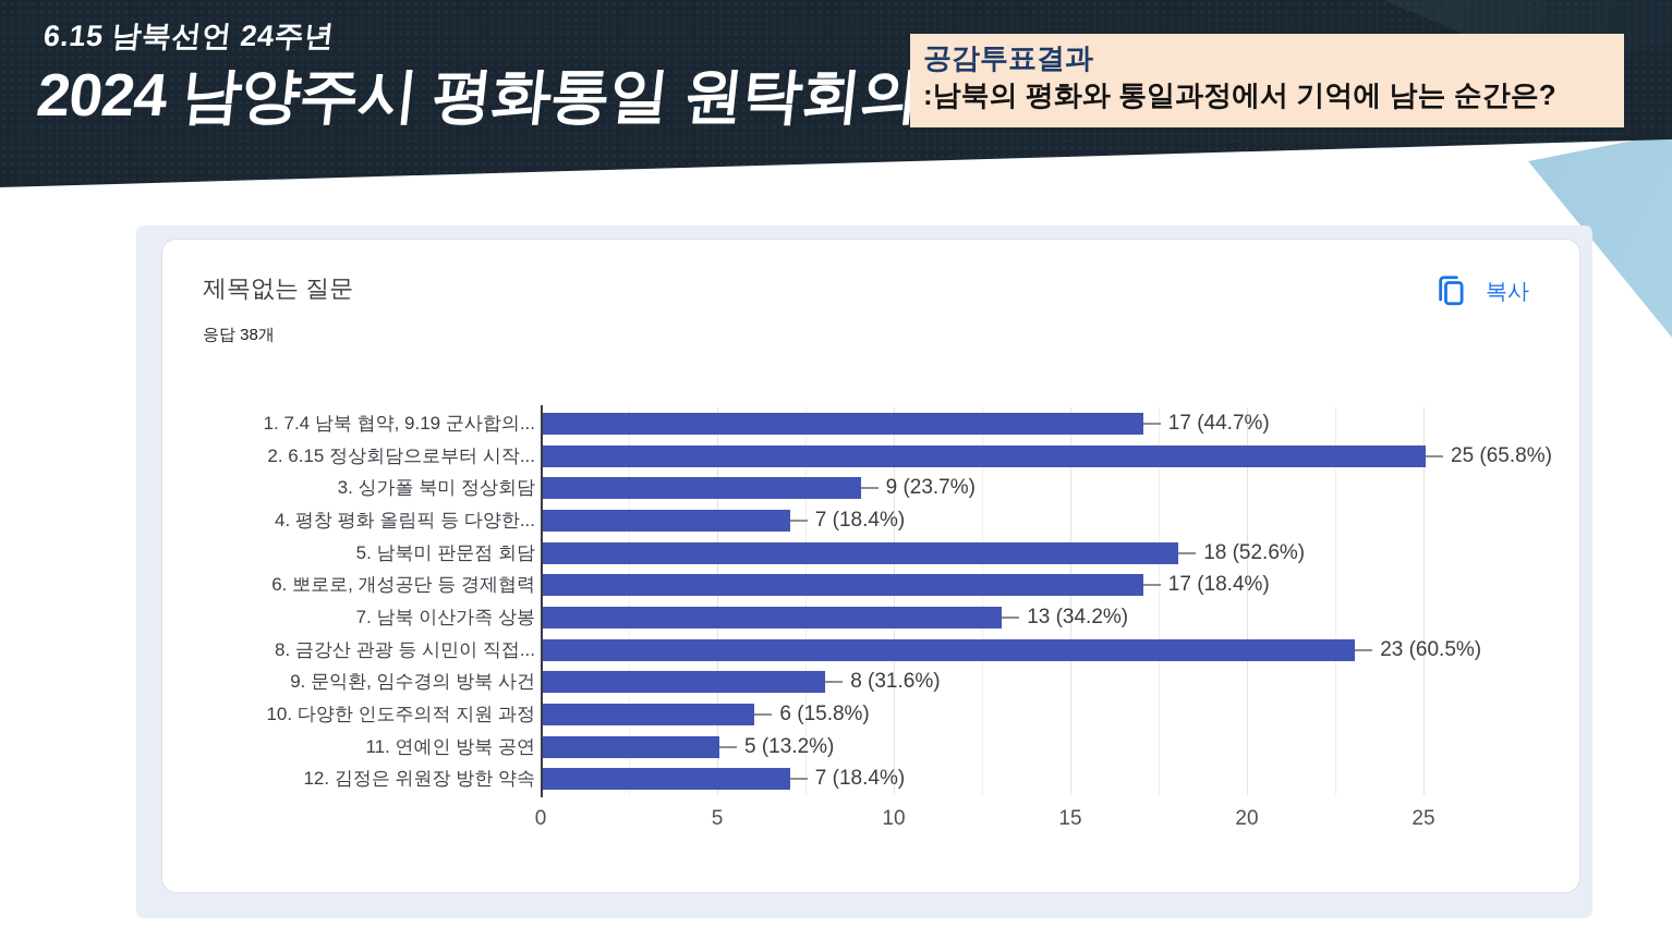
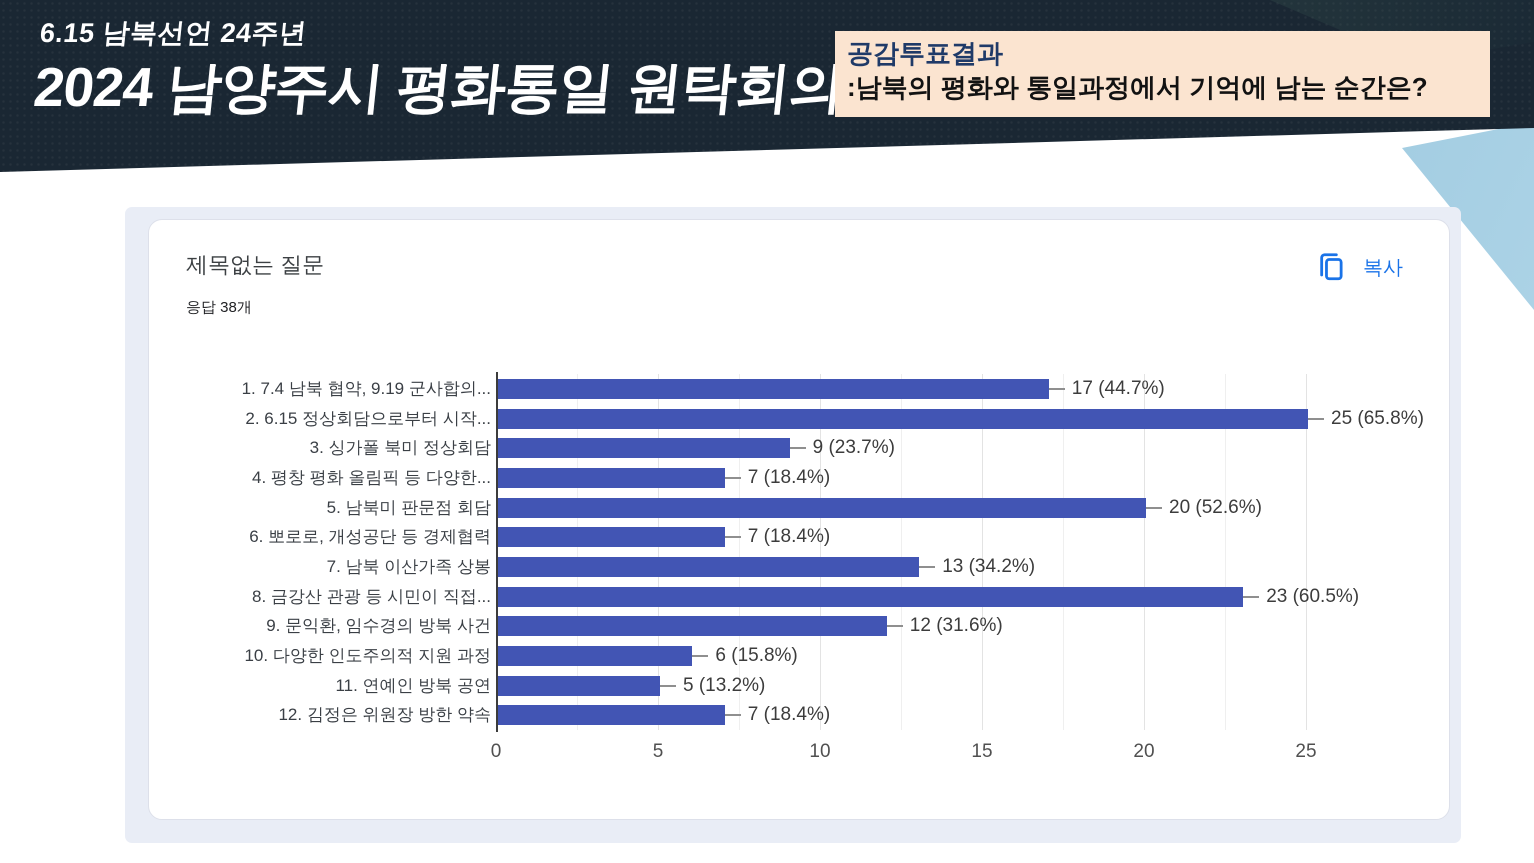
5. 남북미 판문점 회담: 18 -> 20
6. 뽀로로, 개성공단 등 경제협력: 17 -> 7
9. 문익환, 임수경의 방북 사건: 8 -> 12
